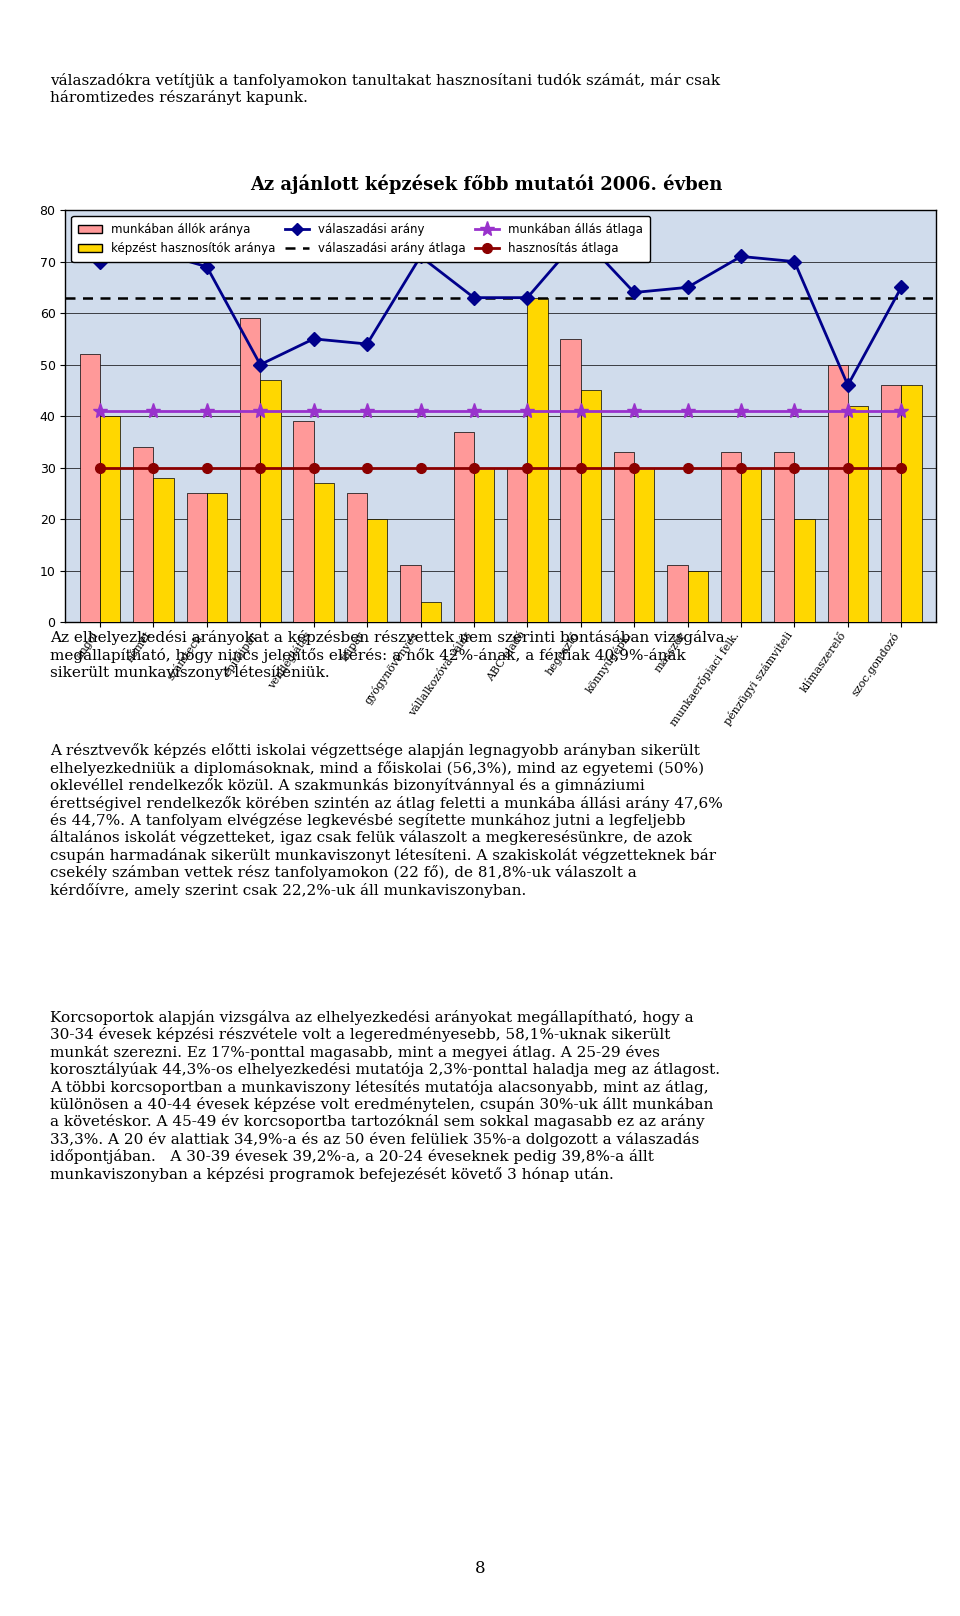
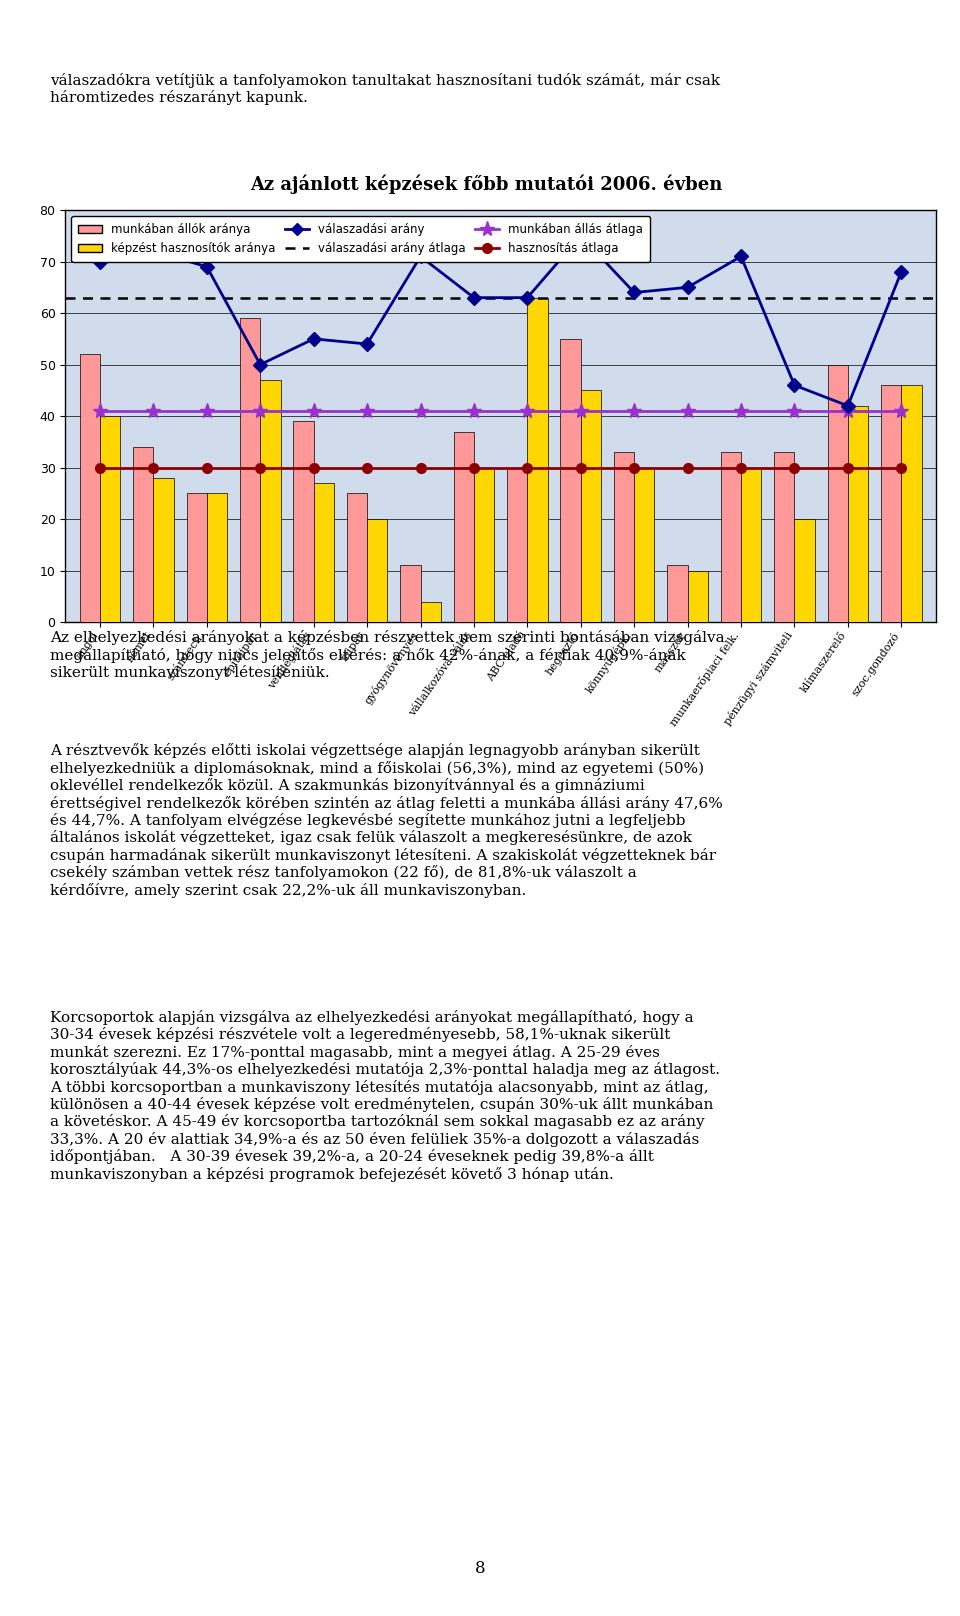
válaszadási arány/pénzügyi számviteli: 70 -> 46
válaszadási arány/klímaszerelő: 46 -> 42
válaszadási arány/szoc.gondozó: 65 -> 68
